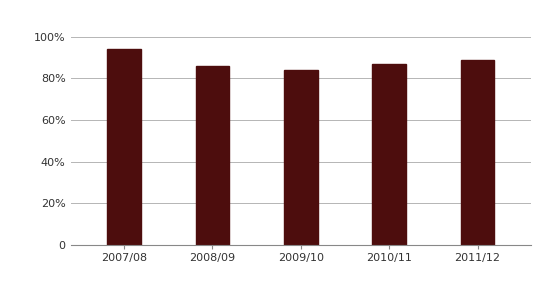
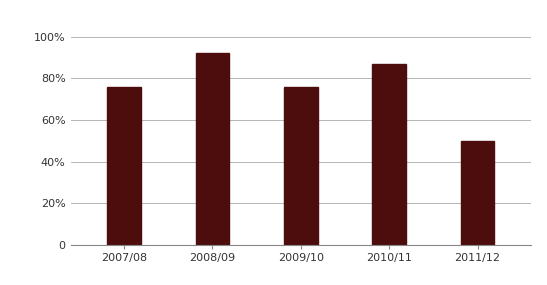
2007/08: 94% -> 76%
2008/09: 86% -> 92%
2009/10: 84% -> 76%
2011/12: 89% -> 50%
